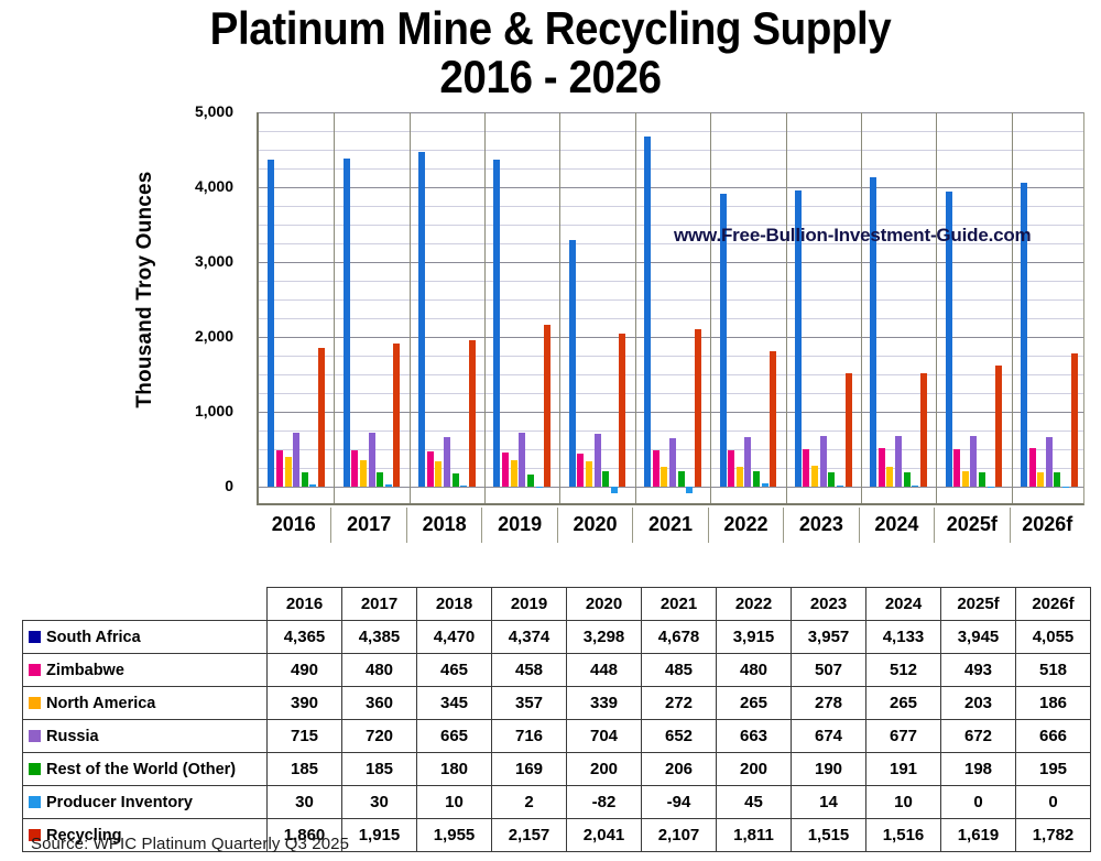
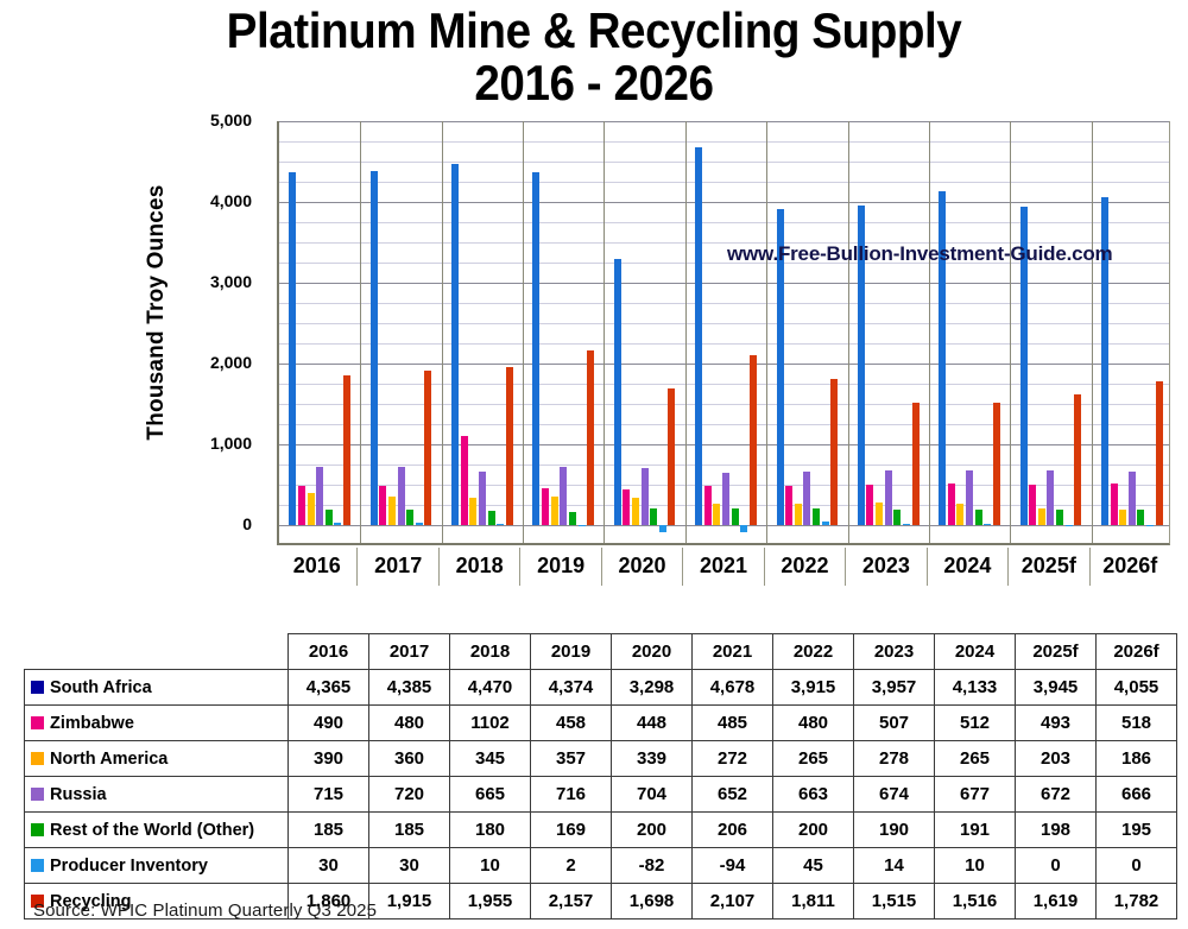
Zimbabwe/2018: 465 -> 1102
Recycling/2020: 2,041 -> 1,698
